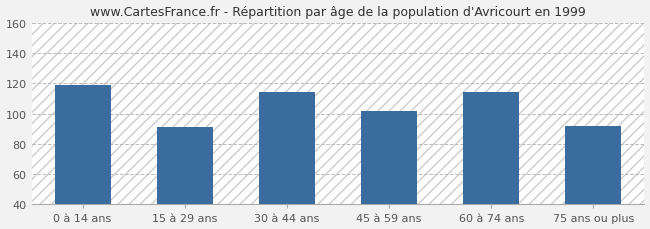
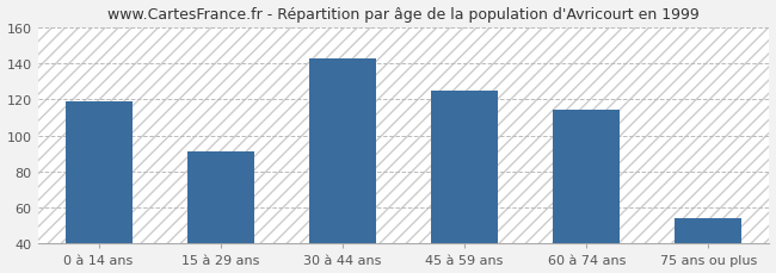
30 à 44 ans: 114 -> 143
45 à 59 ans: 102 -> 125
75 ans ou plus: 92 -> 54
